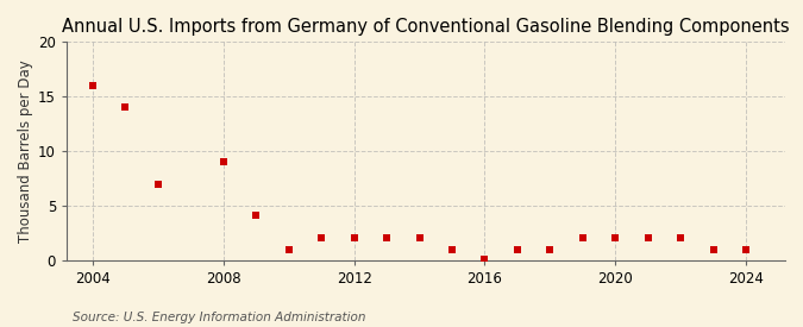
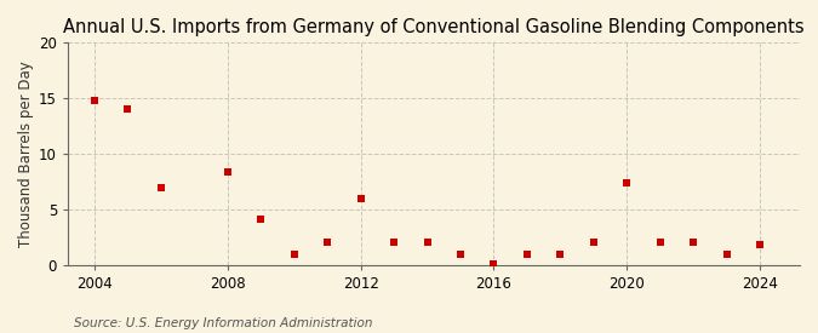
2004: 16.0 -> 14.8
2008: 9.0 -> 8.4
2012: 2.0 -> 6.0
2020: 2.0 -> 7.4
2024: 1.0 -> 1.8
